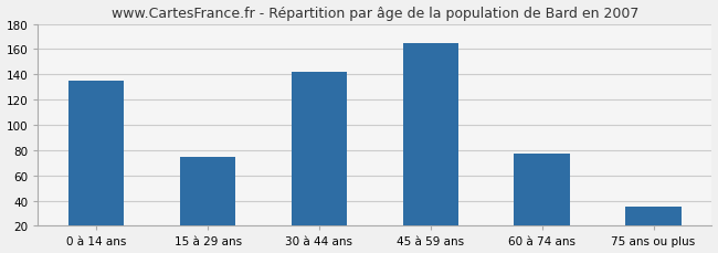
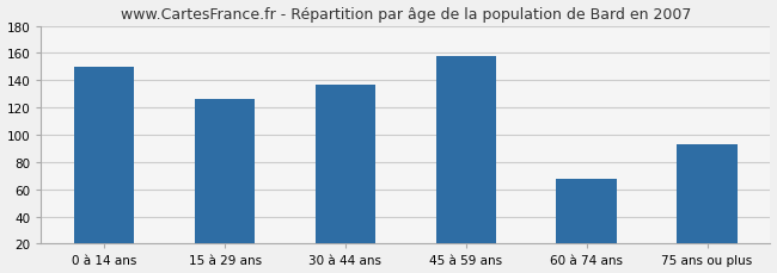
0 à 14 ans: 135 -> 150
15 à 29 ans: 75 -> 126
30 à 44 ans: 142 -> 137
45 à 59 ans: 165 -> 158
60 à 74 ans: 77 -> 68
75 ans ou plus: 35 -> 93
